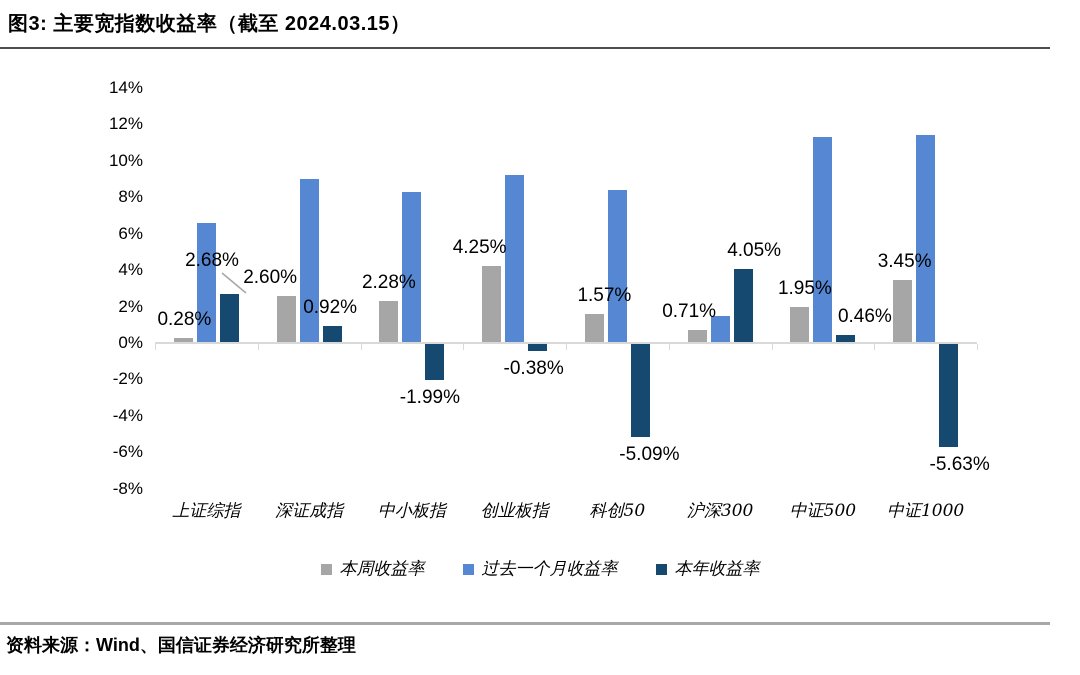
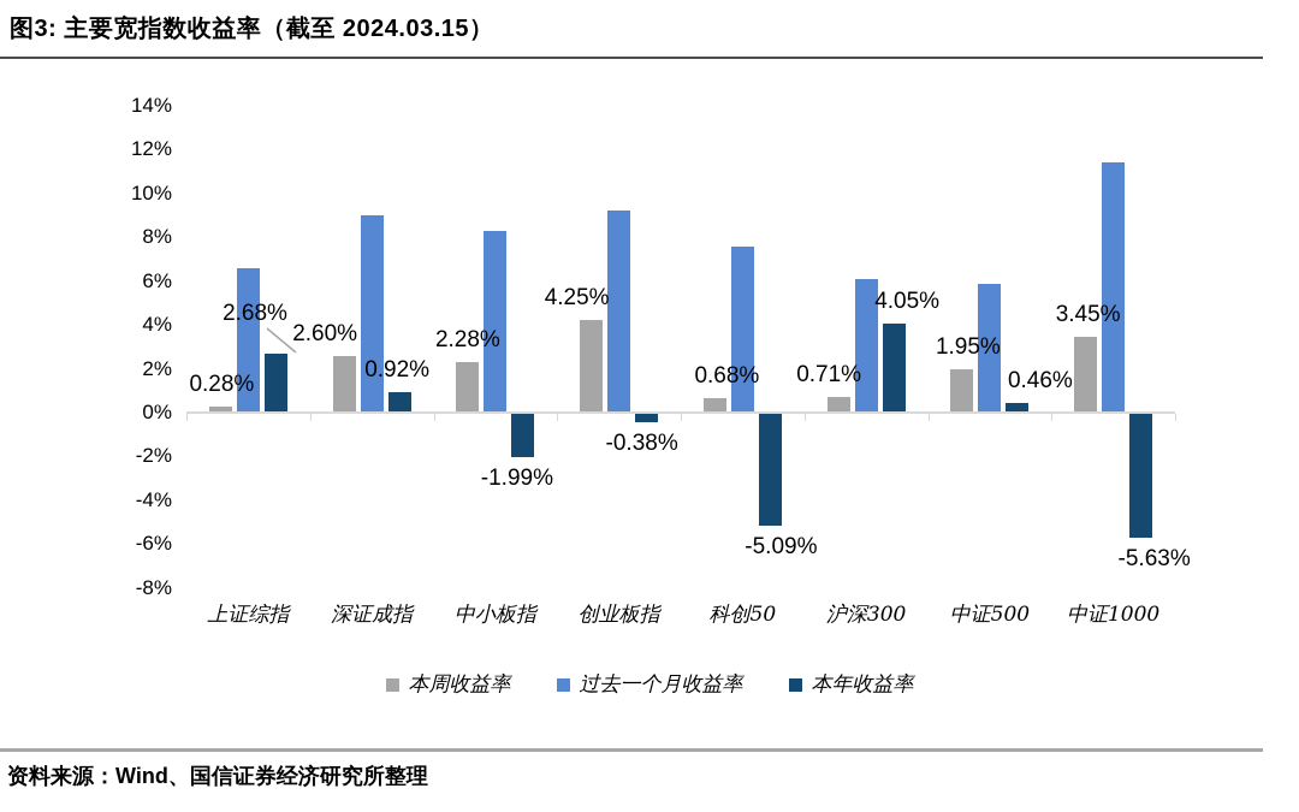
本周收益率/科创50: 1.57% -> 0.68%
过去一个月收益率/科创50: 8.4% -> 7.6%
过去一个月收益率/沪深300: 1.5% -> 6.1%
过去一个月收益率/中证500: 11.3% -> 5.9%
